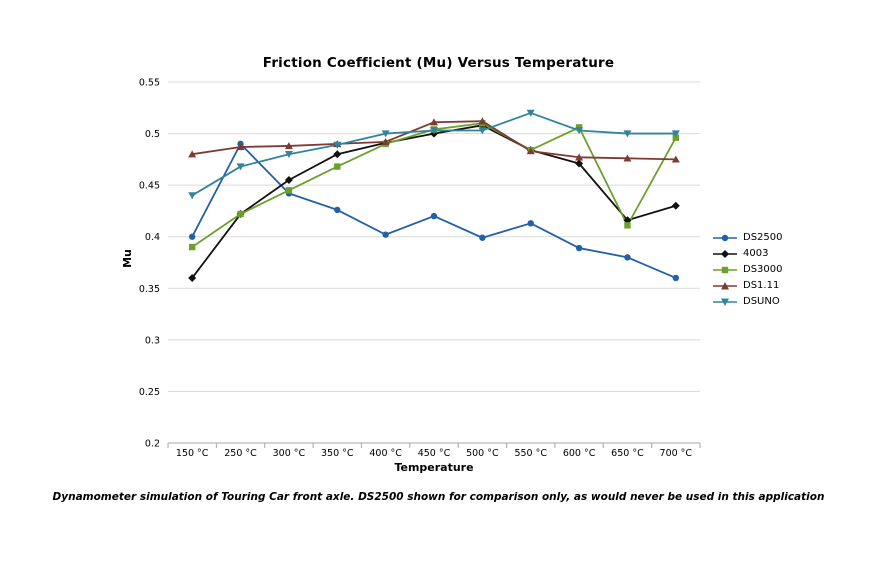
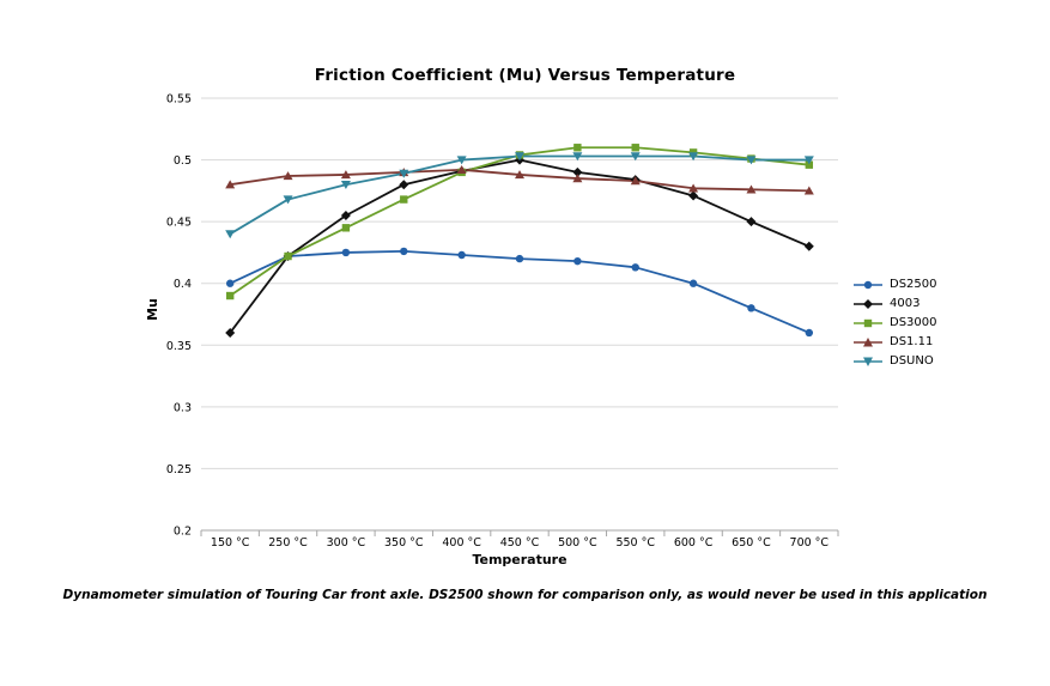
DS2500/250 °C: 0.490 -> 0.422
DS2500/300 °C: 0.442 -> 0.425
DS2500/400 °C: 0.402 -> 0.423
DS1.11/450 °C: 0.511 -> 0.488
DS2500/500 °C: 0.399 -> 0.418
4003/500 °C: 0.508 -> 0.490
DS1.11/500 °C: 0.512 -> 0.485
DS3000/550 °C: 0.484 -> 0.510
DSUNO/550 °C: 0.520 -> 0.503
DS2500/600 °C: 0.389 -> 0.400
4003/650 °C: 0.416 -> 0.450
DS3000/650 °C: 0.411 -> 0.501
